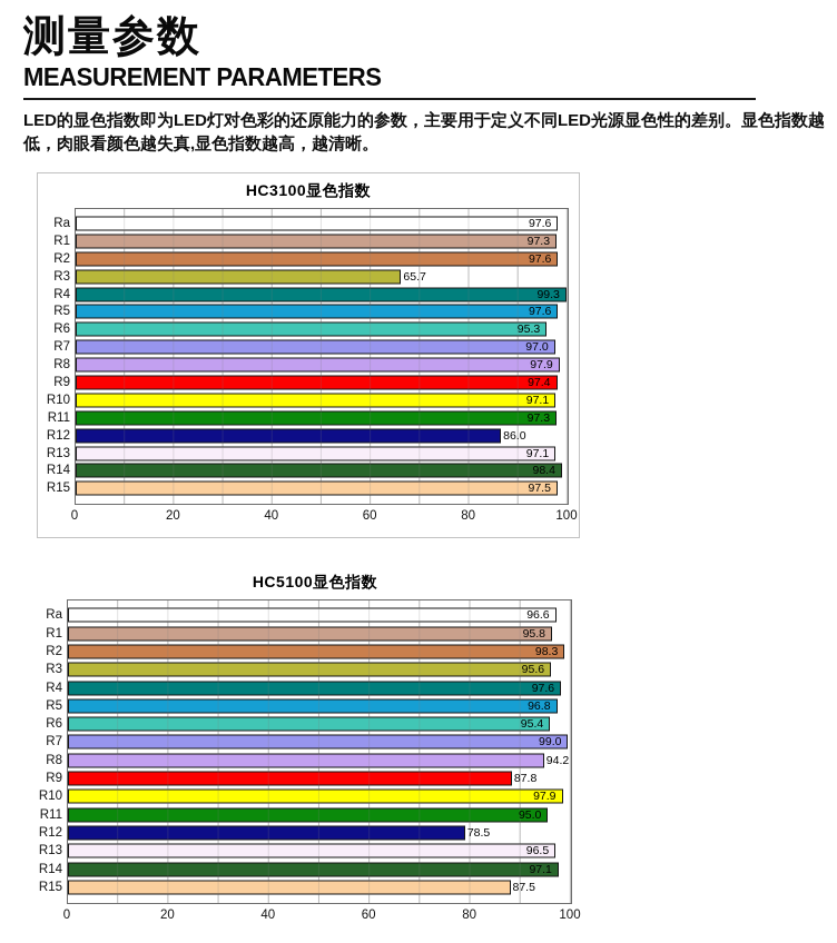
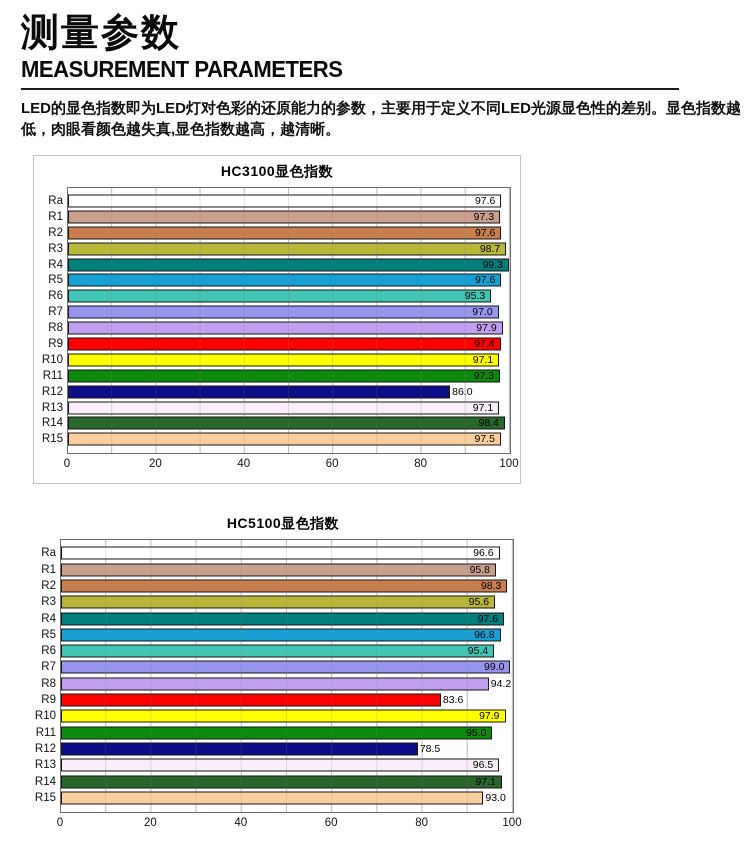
HC3100显色指数/R3: 65.7 -> 98.7
HC5100显色指数/R9: 87.8 -> 83.6
HC5100显色指数/R15: 87.5 -> 93.0
